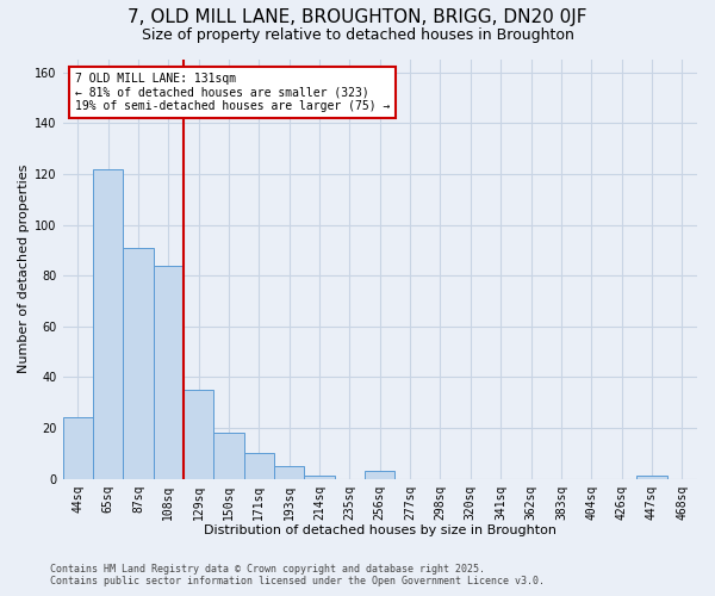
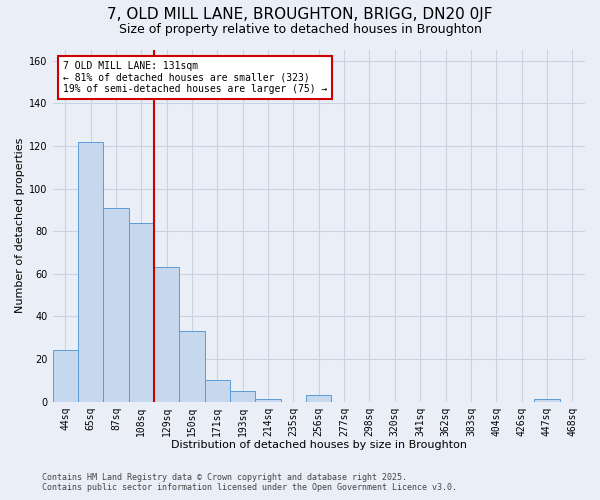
129sq: 35 -> 63
150sq: 18 -> 33
